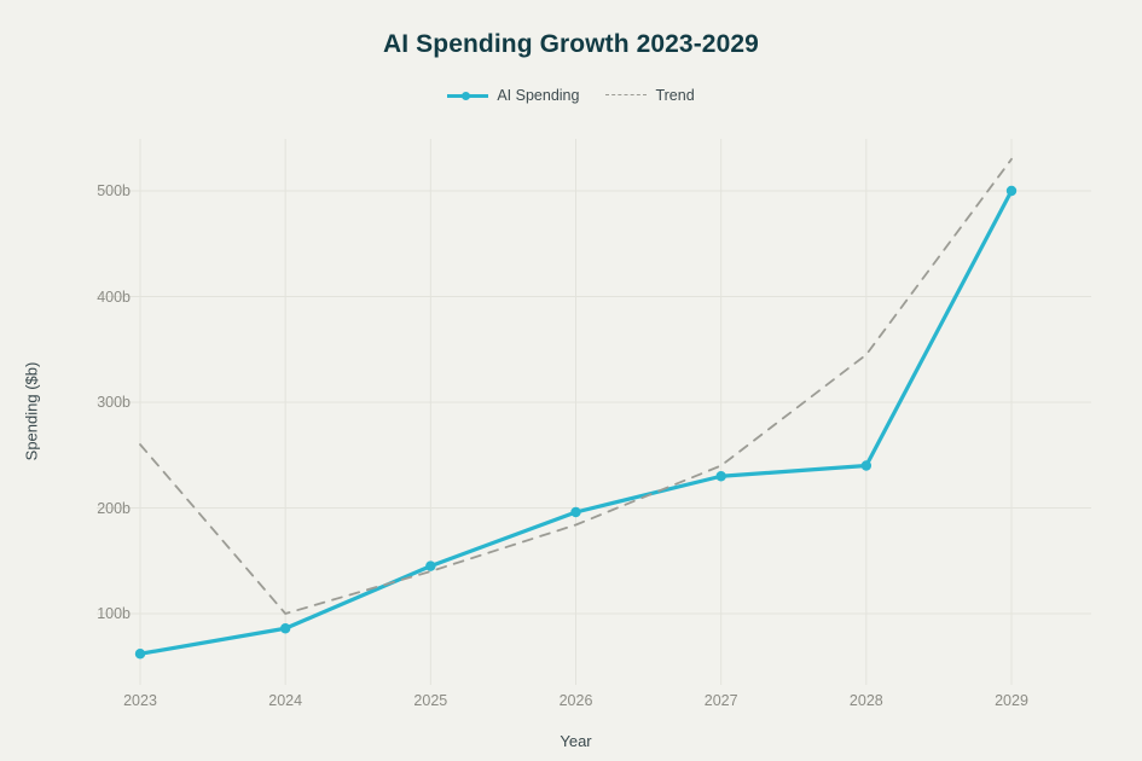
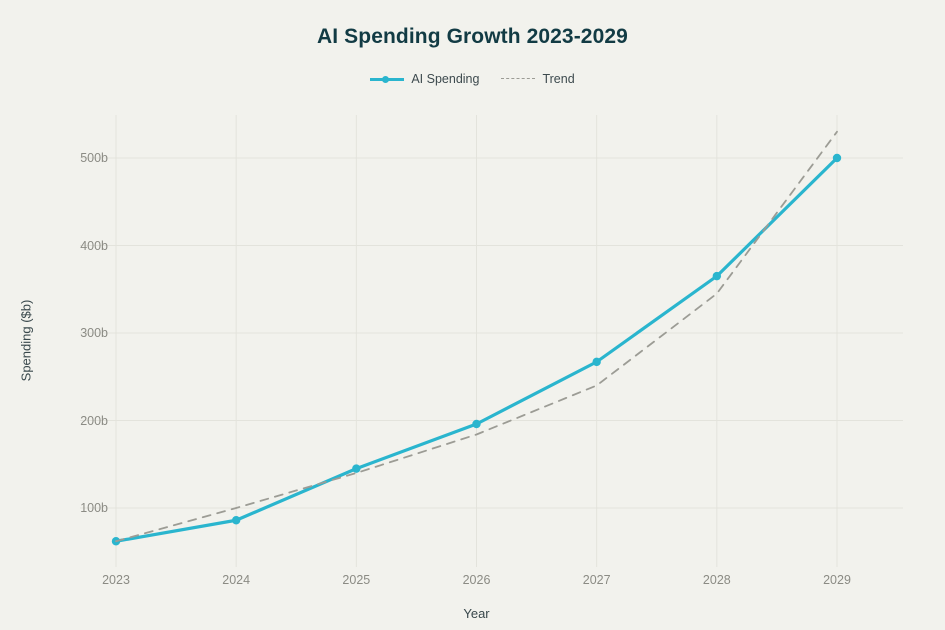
Trend/2023: 260b -> 60b
AI Spending/2027: 230b -> 270b
AI Spending/2028: 240b -> 360b
